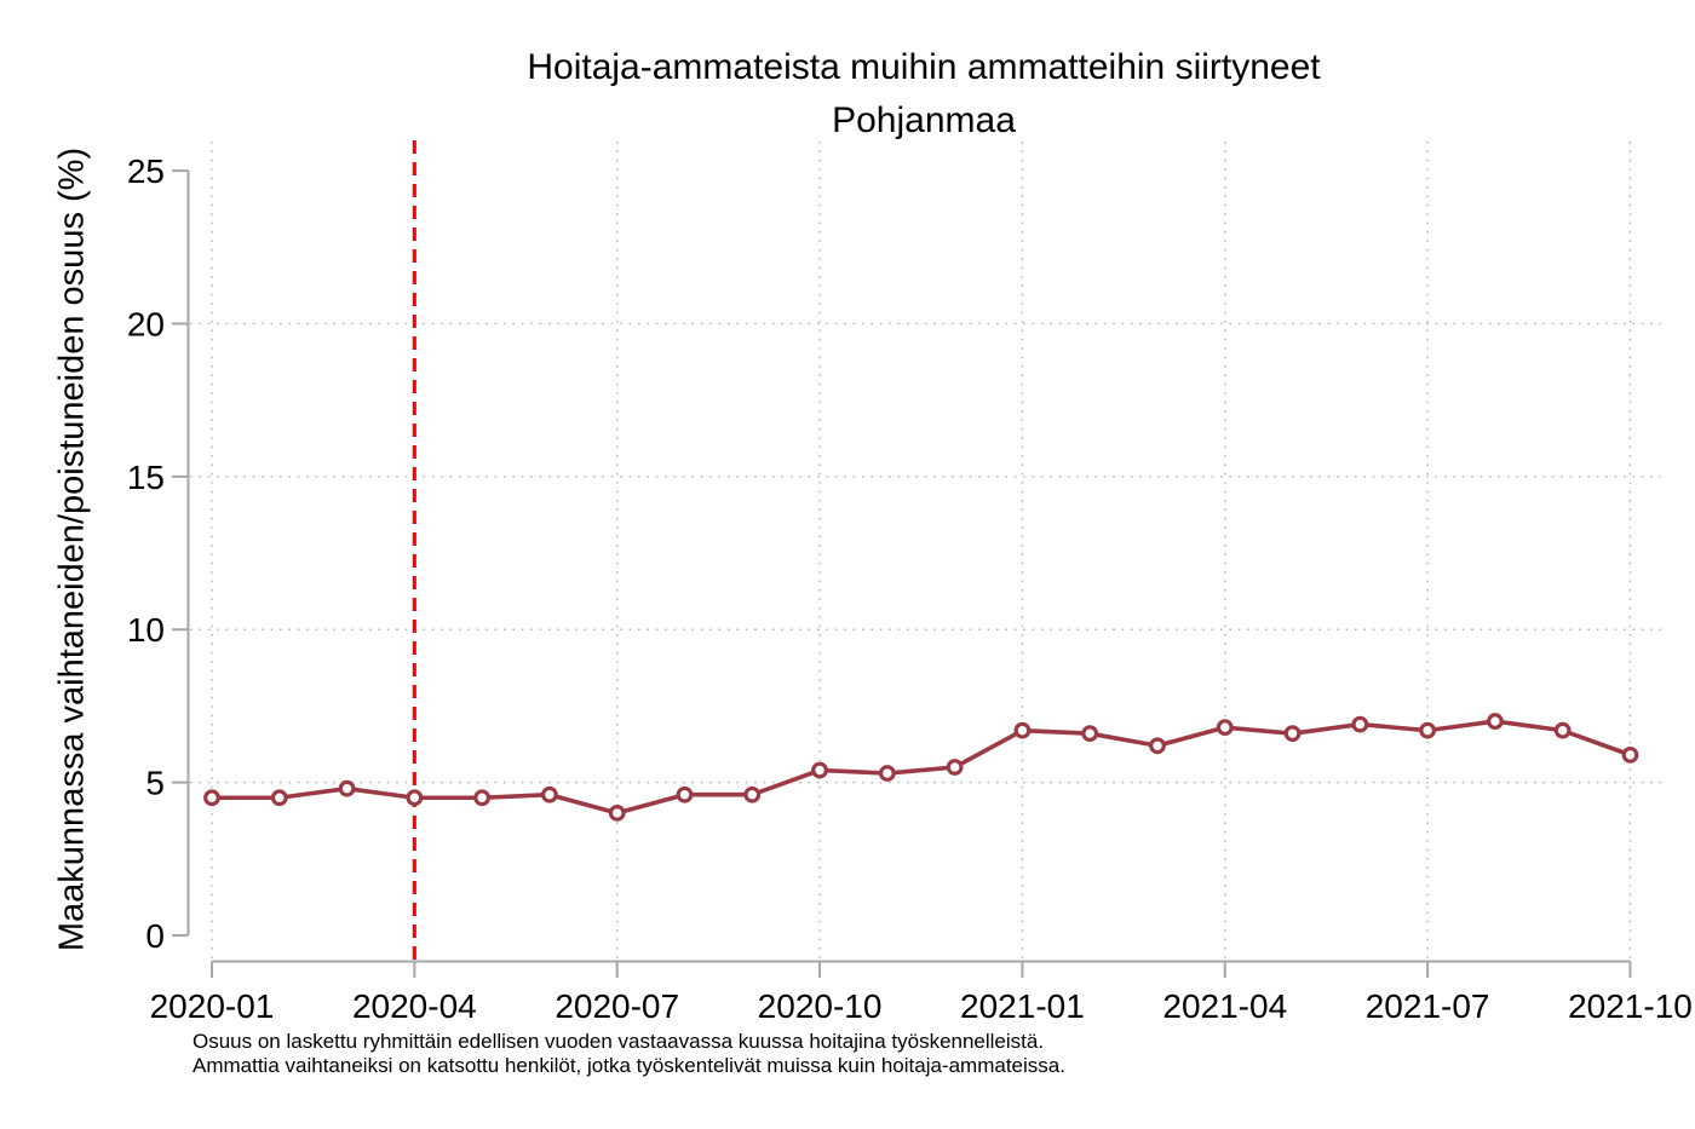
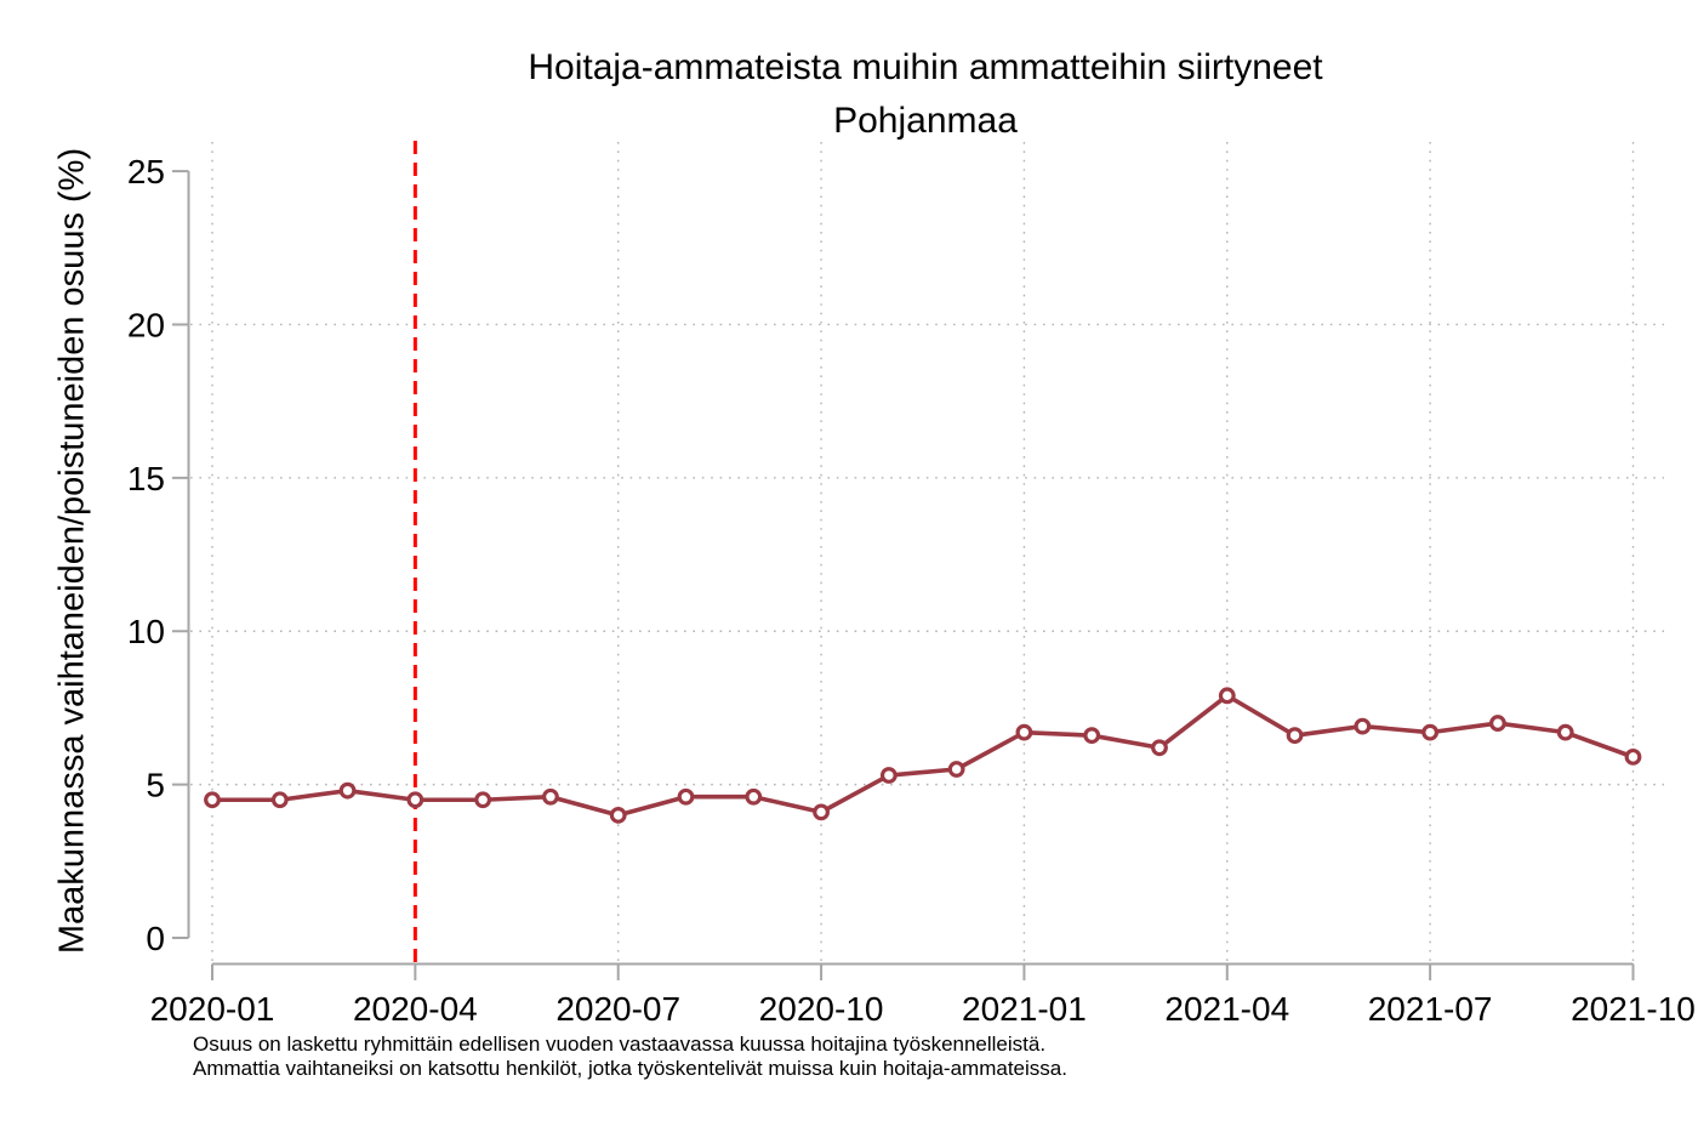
2020-10: 5.4 -> 4.1
2021-04: 6.8 -> 7.9
